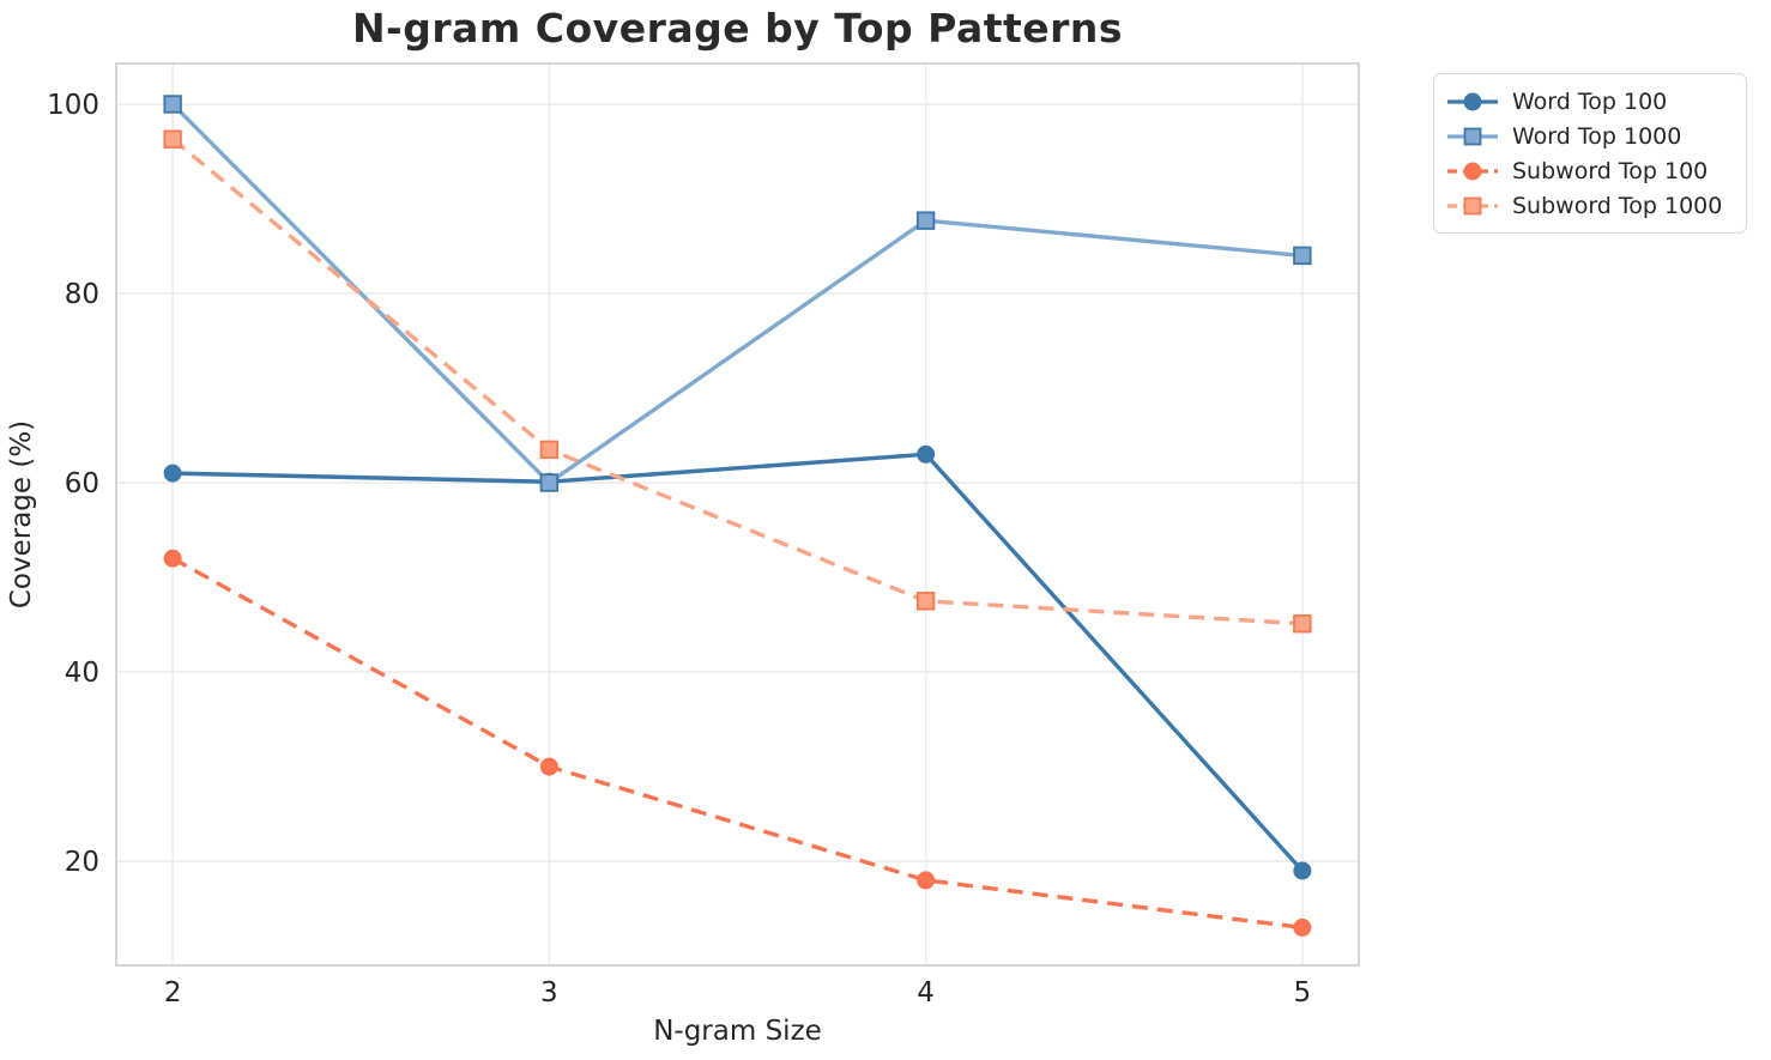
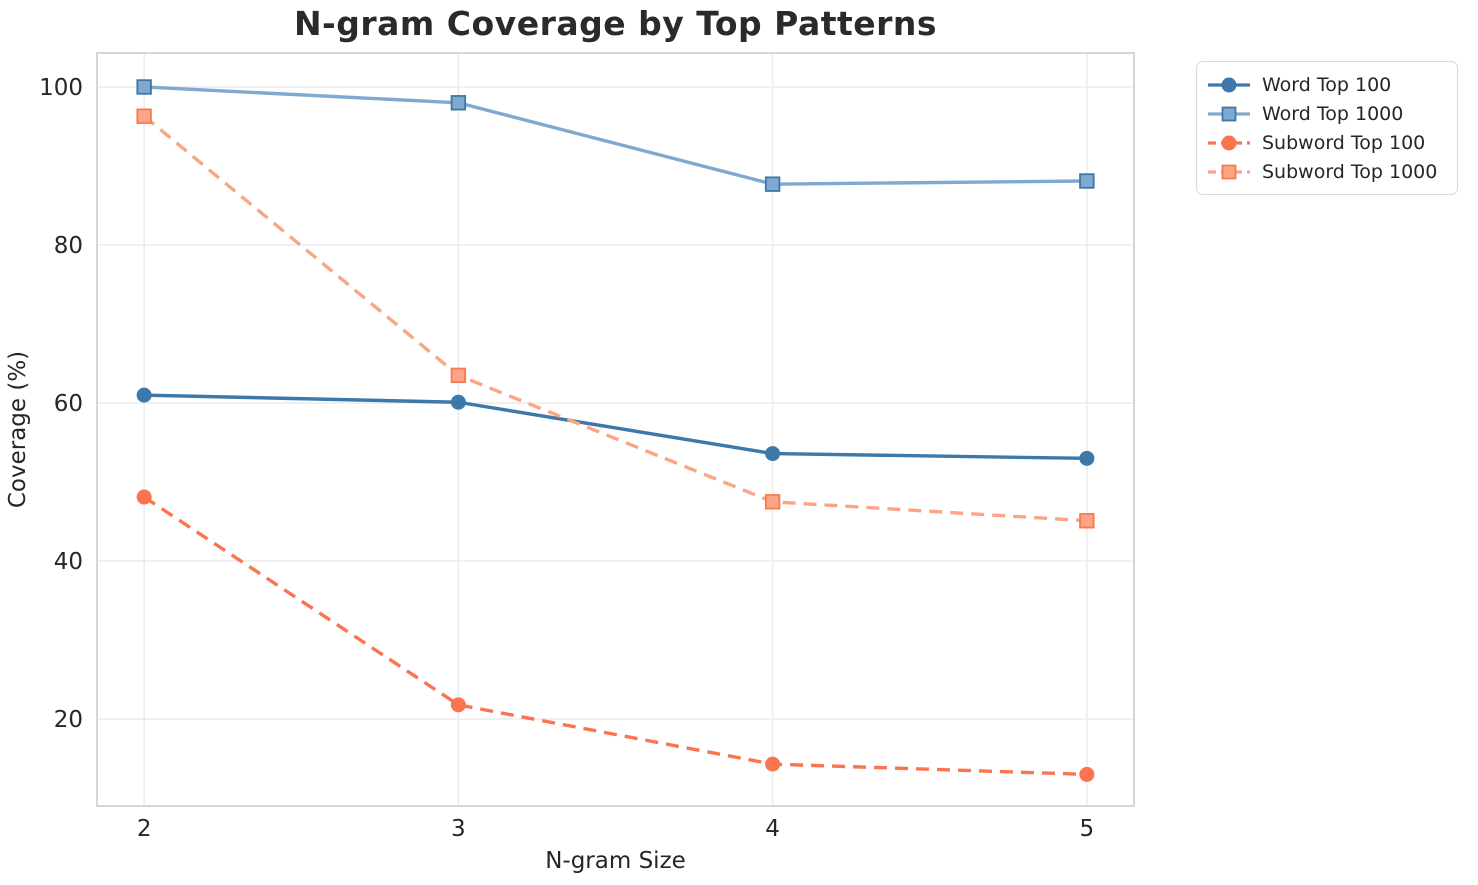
Subword Top 100/2: 52 -> 48
Word Top 1000/3: 60 -> 98
Subword Top 100/3: 30 -> 22
Word Top 100/4: 63 -> 54
Subword Top 100/4: 18 -> 14
Word Top 100/5: 19 -> 53
Word Top 1000/5: 84 -> 88
